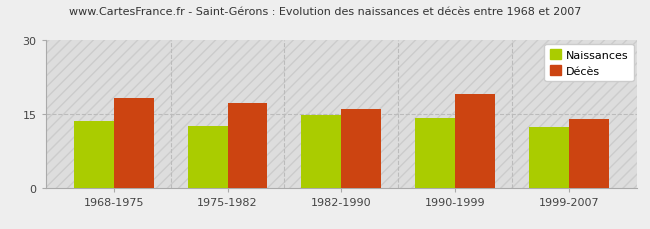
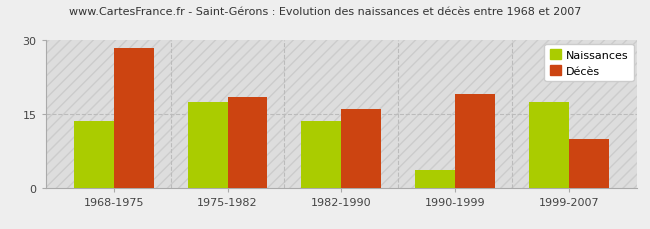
Décès/1968-1975: 18.2 -> 28.5
Naissances/1975-1982: 12.5 -> 17.5
Décès/1975-1982: 17.2 -> 18.5
Naissances/1982-1990: 14.8 -> 13.5
Naissances/1990-1999: 14.2 -> 3.5
Naissances/1999-2007: 12.2 -> 17.5
Décès/1999-2007: 14.0 -> 10.0
